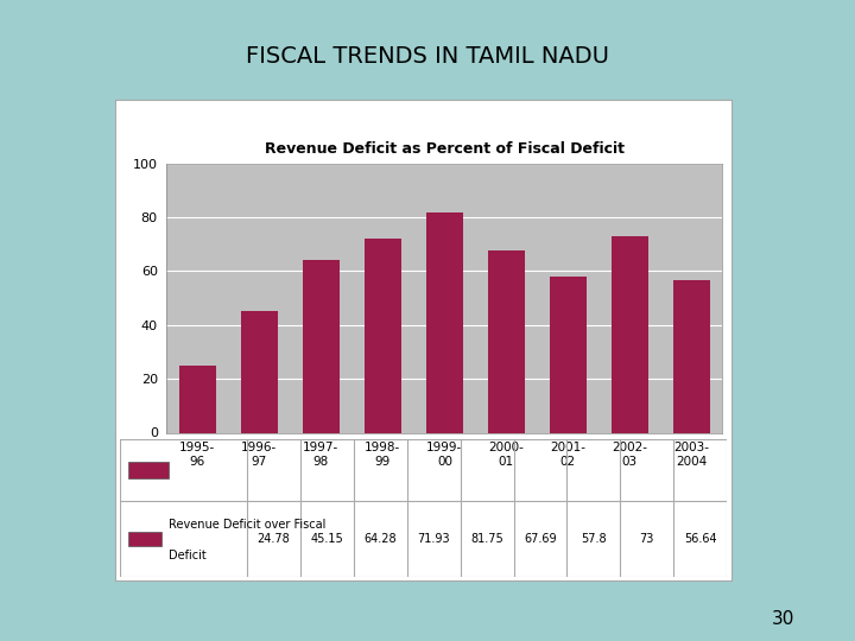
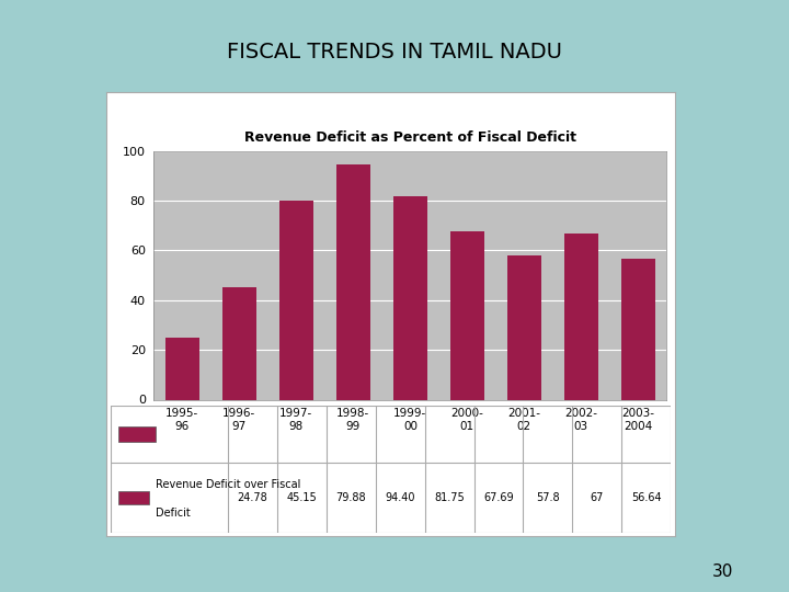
1997- 98: 64.28 -> 79.88
1998- 99: 71.93 -> 94.40
2002- 03: 73 -> 67
